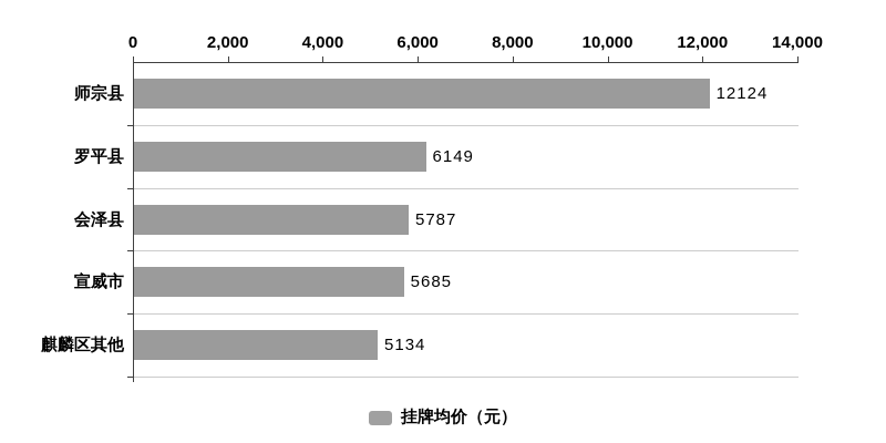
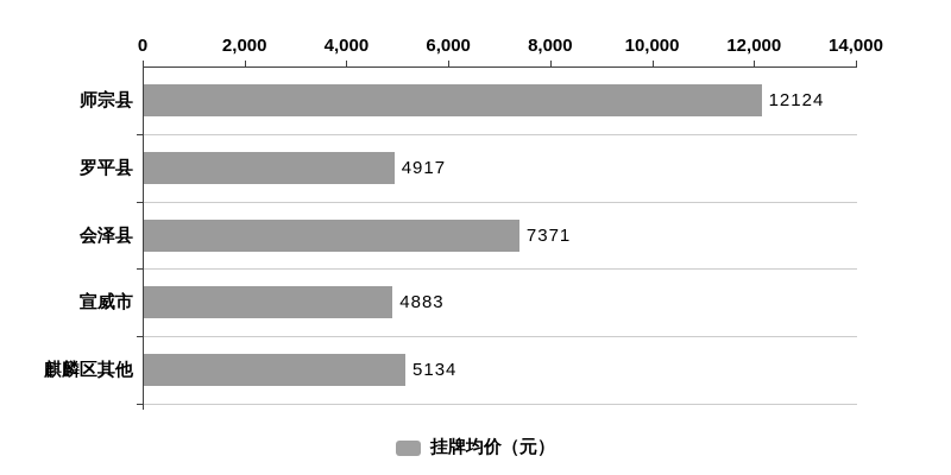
罗平县: 6149 -> 4917
会泽县: 5787 -> 7371
宣威市: 5685 -> 4883
